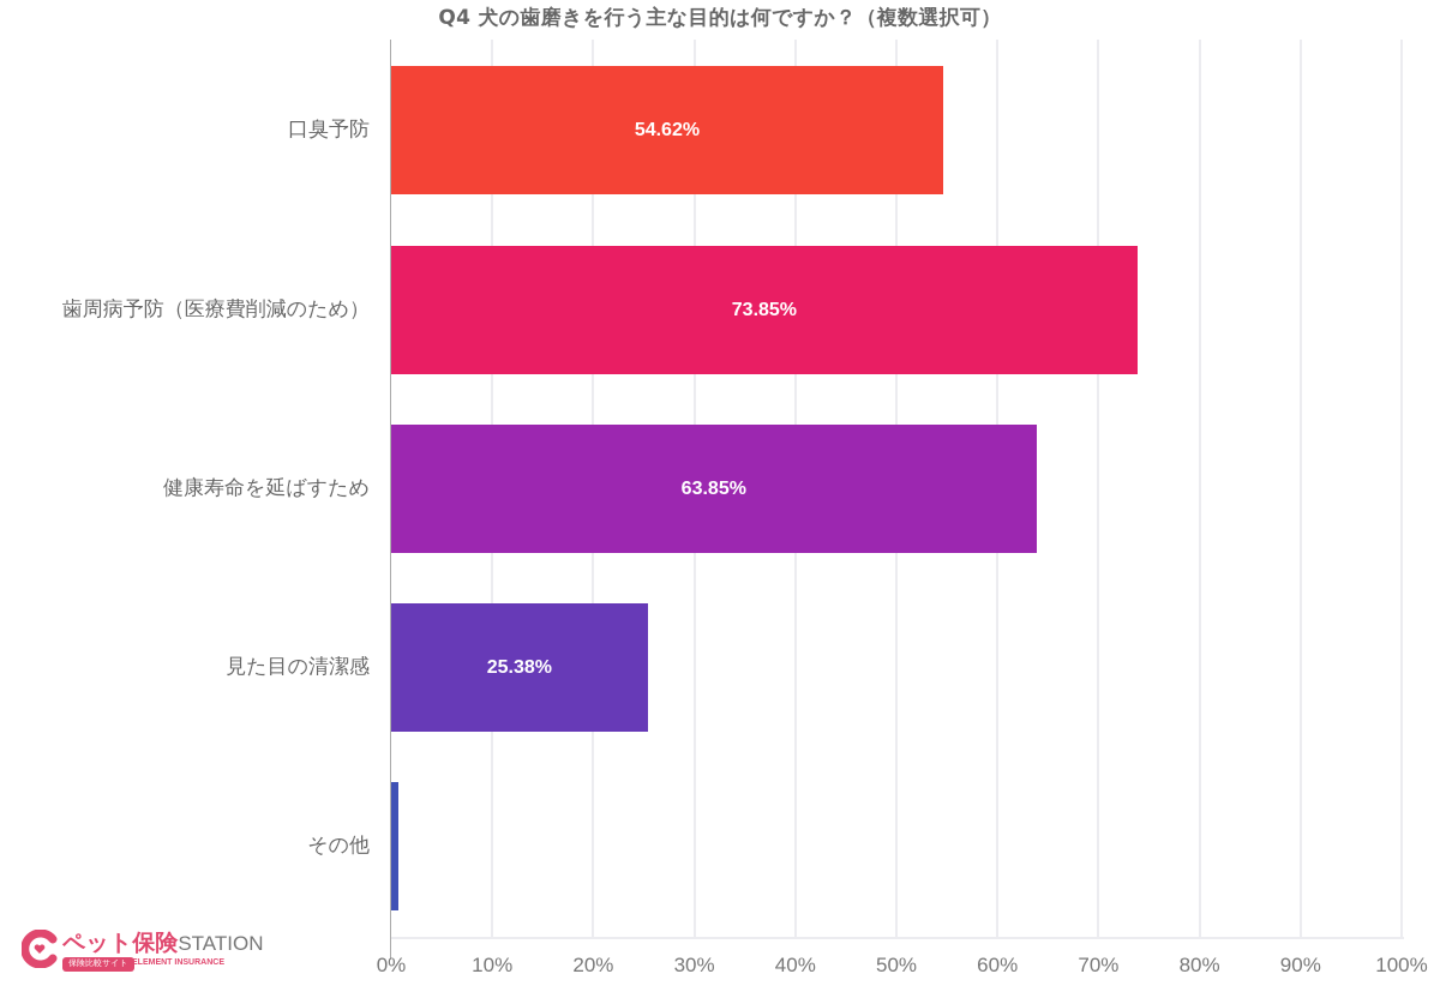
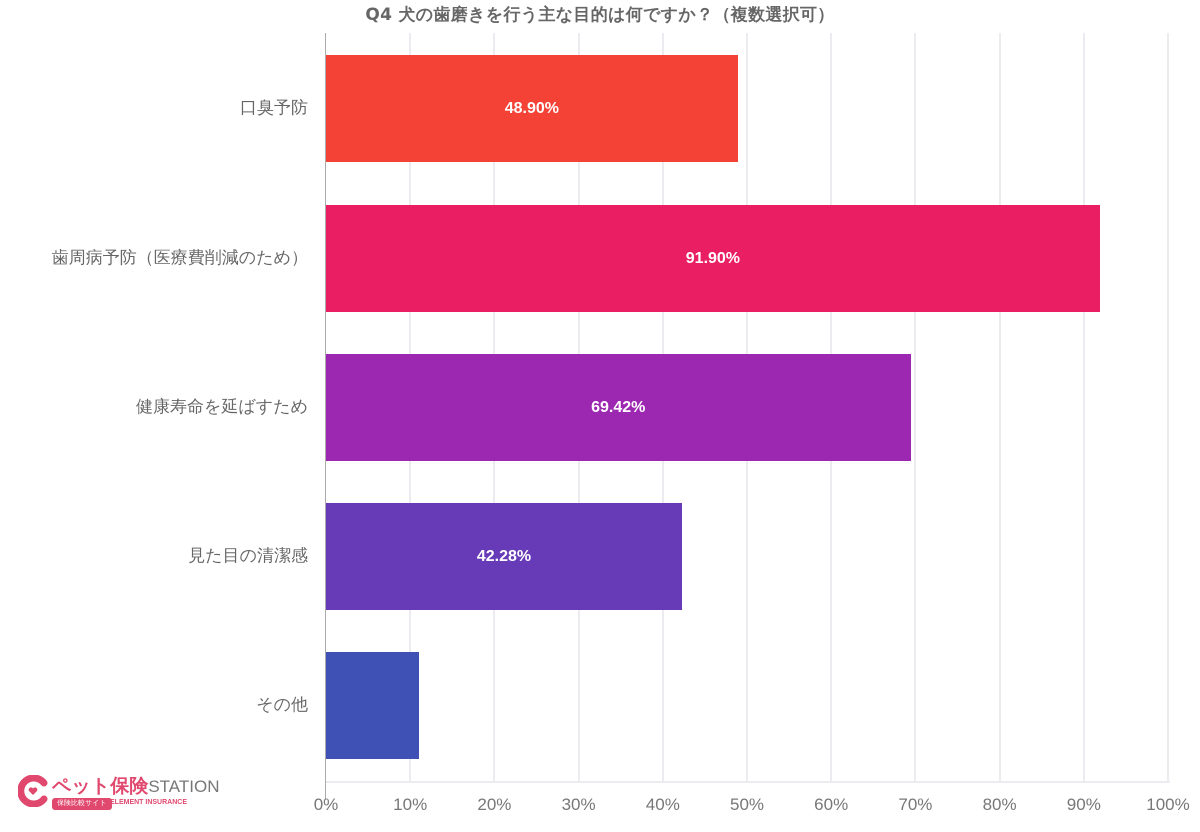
口臭予防: 54.62% -> 48.90%
歯周病予防（医療費削減のため）: 73.85% -> 91.90%
健康寿命を延ばすため: 63.85% -> 69.42%
見た目の清潔感: 25.38% -> 42.28%
その他: 1% -> 11%
